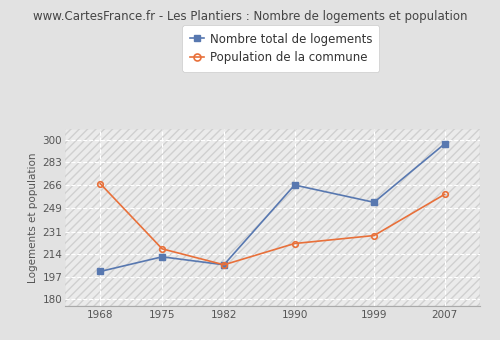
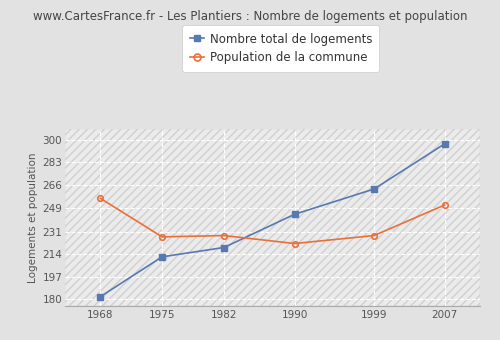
Nombre total de logements/1968: 201 -> 182
Population de la commune/1968: 267 -> 256
Population de la commune/1975: 218 -> 227
Nombre total de logements/1982: 206 -> 219
Population de la commune/1982: 206 -> 228
Nombre total de logements/1990: 266 -> 244
Nombre total de logements/1999: 253 -> 263
Population de la commune/2007: 259 -> 251
